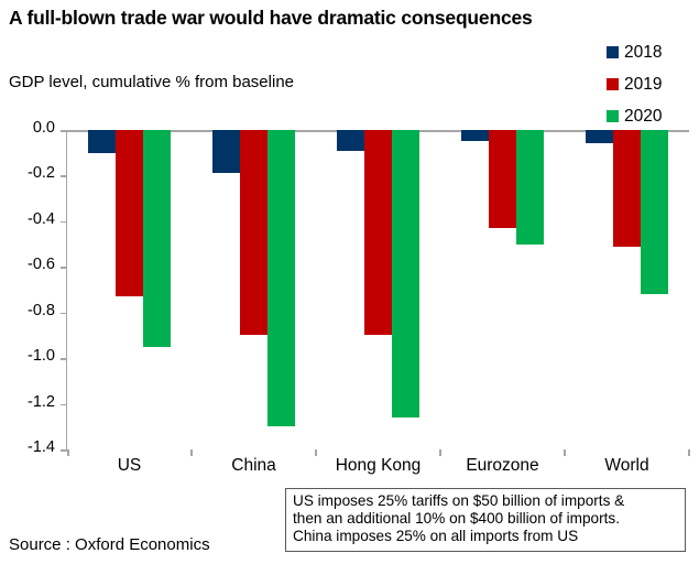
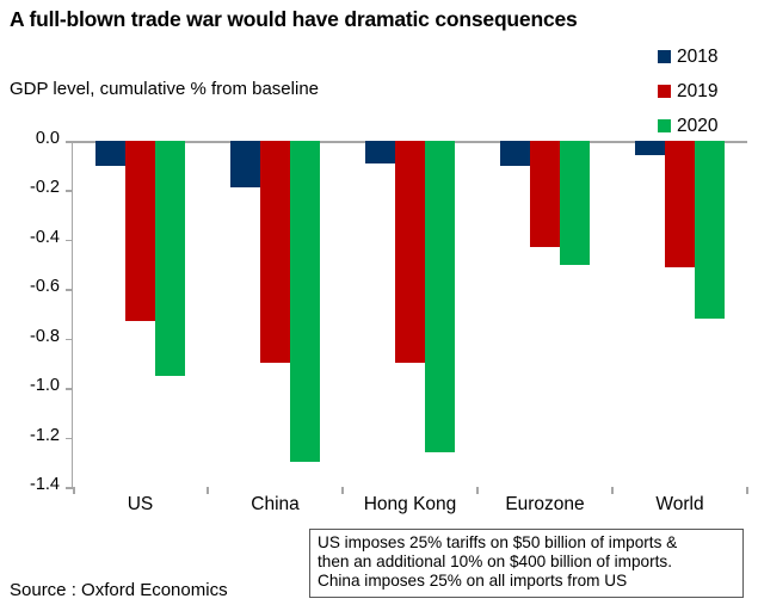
2018/Eurozone: -0.05 -> -0.10
